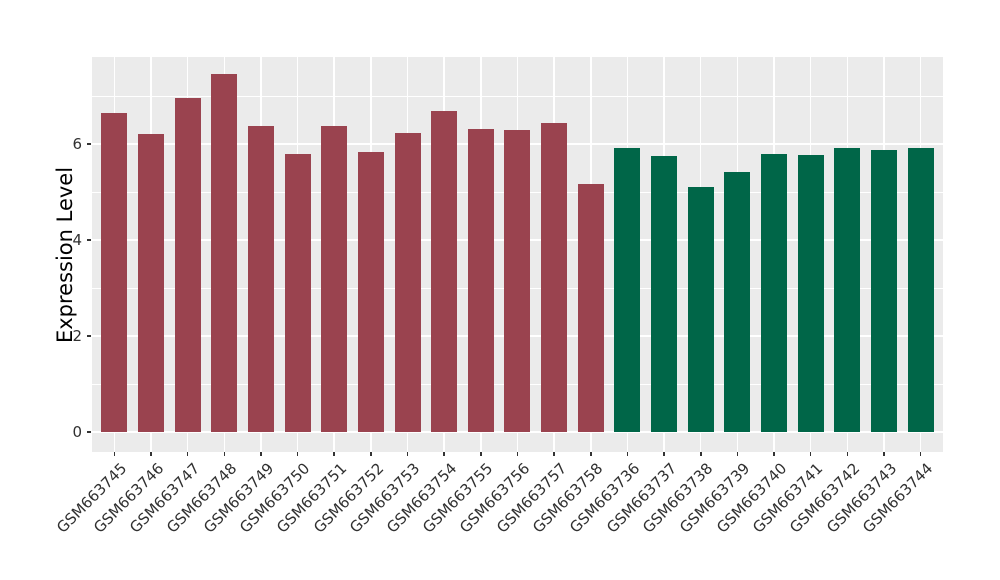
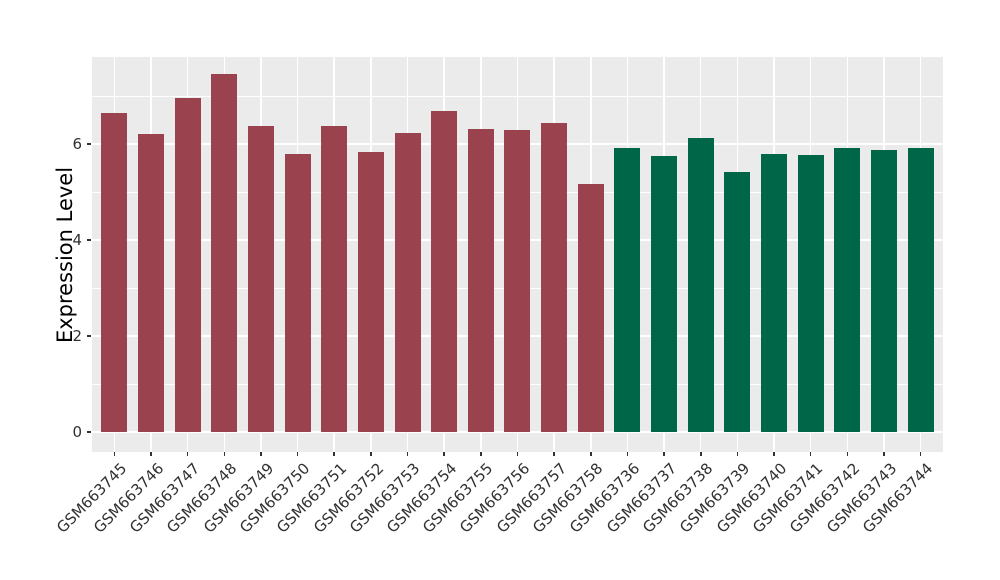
GSM663738: 5.1 -> 6.1
